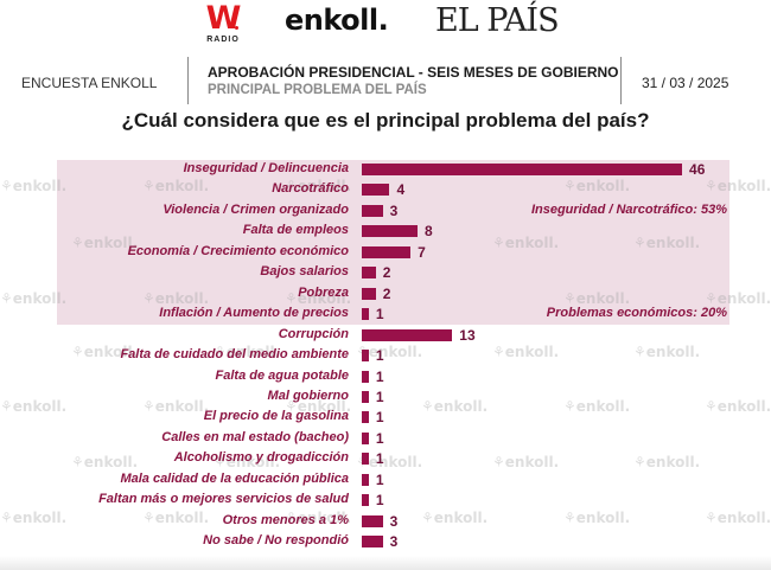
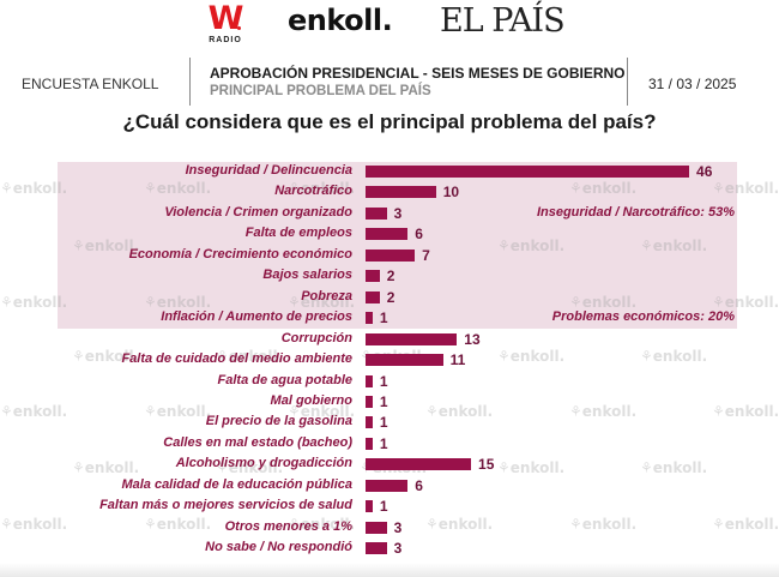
Narcotráfico: 4 -> 10
Falta de empleos: 8 -> 6
Falta de cuidado del medio ambiente: 1 -> 11
Alcoholismo y drogadicción: 1 -> 15
Mala calidad de la educación pública: 1 -> 6
